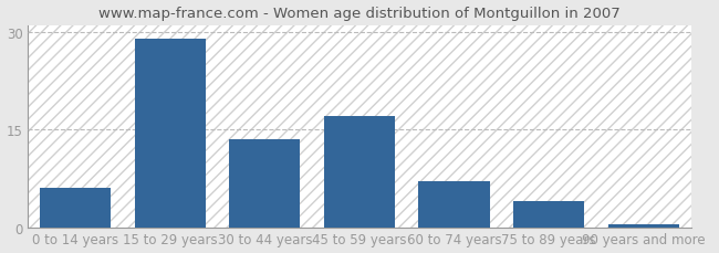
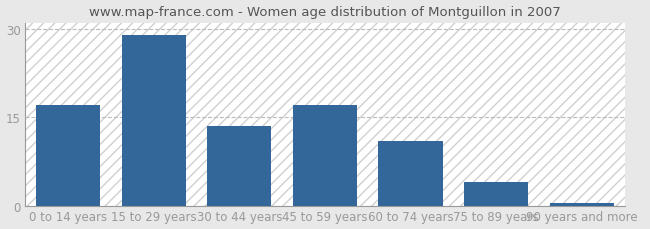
0 to 14 years: 6.0 -> 17.0
60 to 74 years: 7.0 -> 11.0
